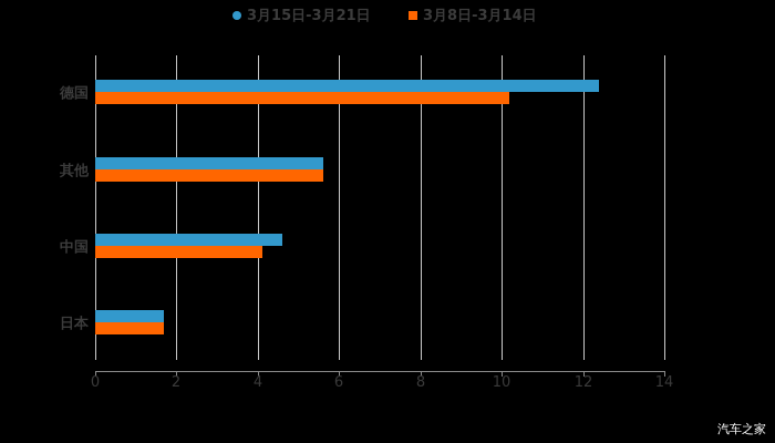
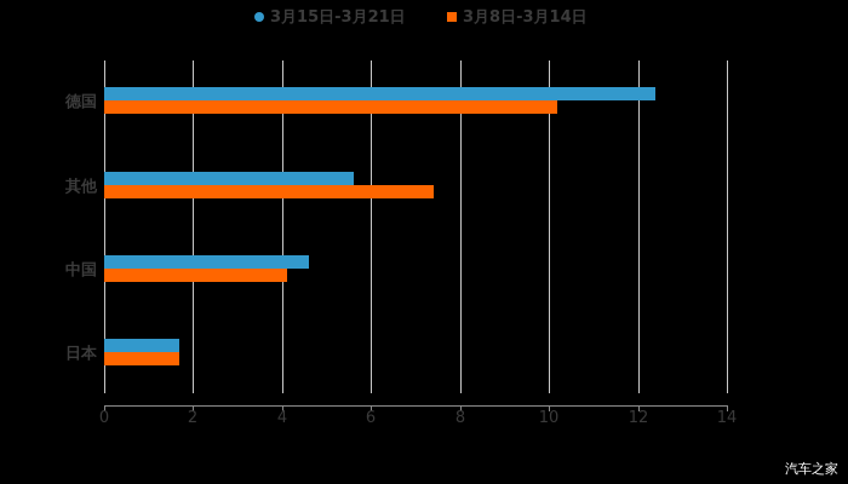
3月8日-3月14日/其他: 5.6 -> 7.4
